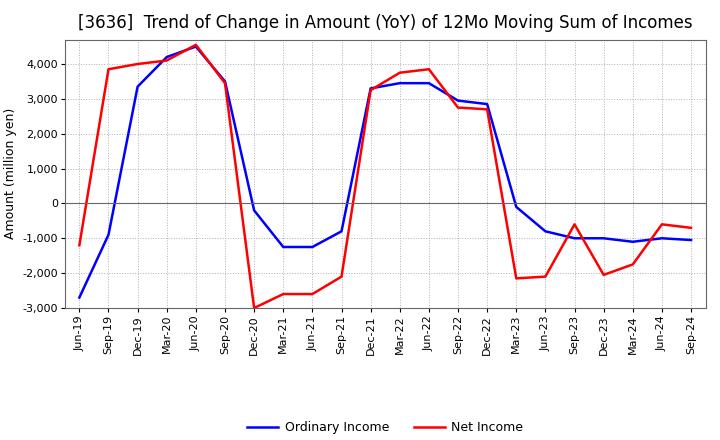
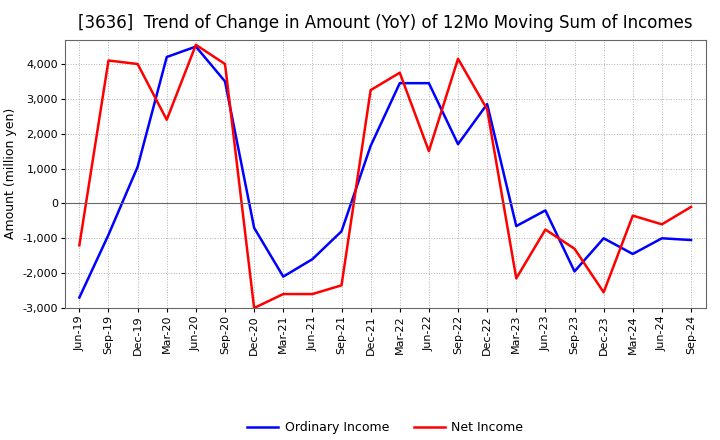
Net Income/Sep-19: 3,850 -> 4,100
Ordinary Income/Dec-19: 3,350 -> 1,050
Net Income/Mar-20: 4,100 -> 2,400
Net Income/Sep-20: 3,450 -> 4,000
Ordinary Income/Dec-20: -200 -> -700
Ordinary Income/Mar-21: -1,250 -> -2,100
Ordinary Income/Jun-21: -1,250 -> -1,600
Net Income/Sep-21: -2,100 -> -2,350
Ordinary Income/Dec-21: 3,300 -> 1,650
Net Income/Jun-22: 3,850 -> 1,500
Ordinary Income/Sep-22: 2,950 -> 1,700
Net Income/Sep-22: 2,750 -> 4,150
Ordinary Income/Mar-23: -100 -> -650
Ordinary Income/Jun-23: -800 -> -200
Net Income/Jun-23: -2,100 -> -750
Ordinary Income/Sep-23: -1,000 -> -1,950
Net Income/Sep-23: -600 -> -1,300
Net Income/Dec-23: -2,050 -> -2,550
Ordinary Income/Mar-24: -1,100 -> -1,450
Net Income/Mar-24: -1,750 -> -350
Net Income/Sep-24: -700 -> -100
